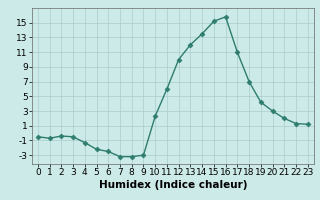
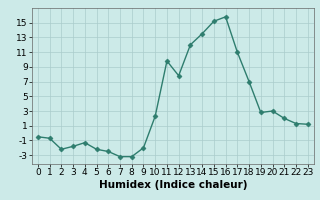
2: -0.4 -> -2.2
3: -0.5 -> -1.8
9: -3.0 -> -2.0
11: 6.0 -> 9.8
12: 10.0 -> 7.8
19: 4.2 -> 2.8
